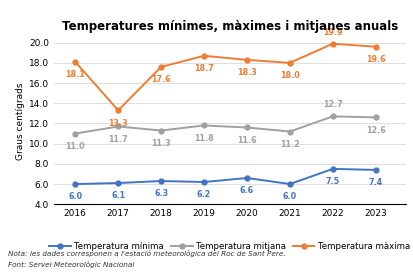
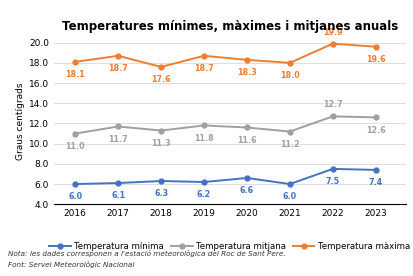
Temperatura màxima/2017: 13.3 -> 18.7
